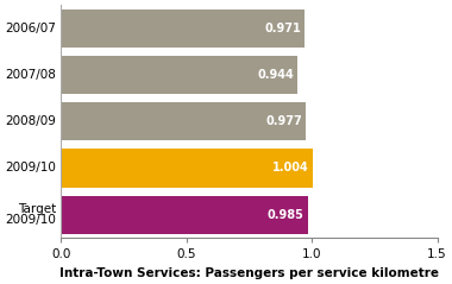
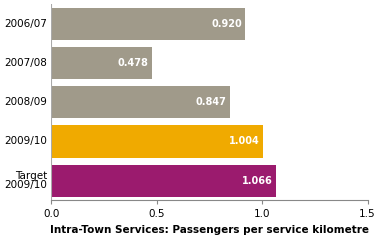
2006/07: 0.971 -> 0.920
2007/08: 0.944 -> 0.478
2008/09: 0.977 -> 0.847
Target 2009/10: 0.985 -> 1.066
